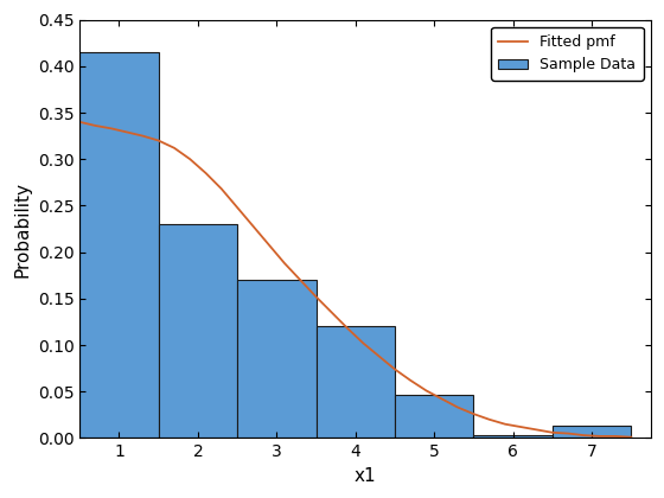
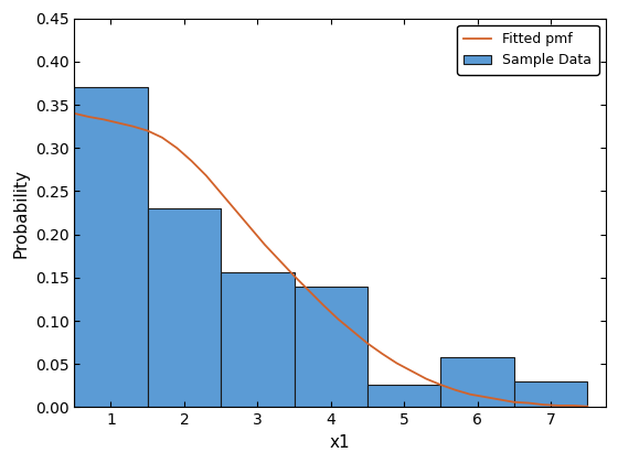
Sample Data/1: 0.415 -> 0.370
Sample Data/3: 0.170 -> 0.156
Sample Data/4: 0.120 -> 0.140
Sample Data/5: 0.047 -> 0.026
Sample Data/6: 0.003 -> 0.058
Sample Data/7: 0.013 -> 0.030
